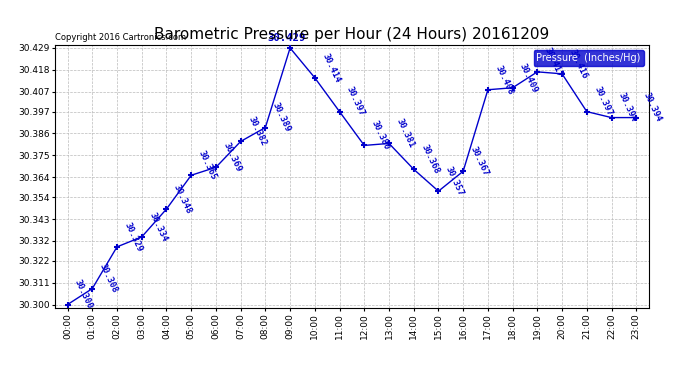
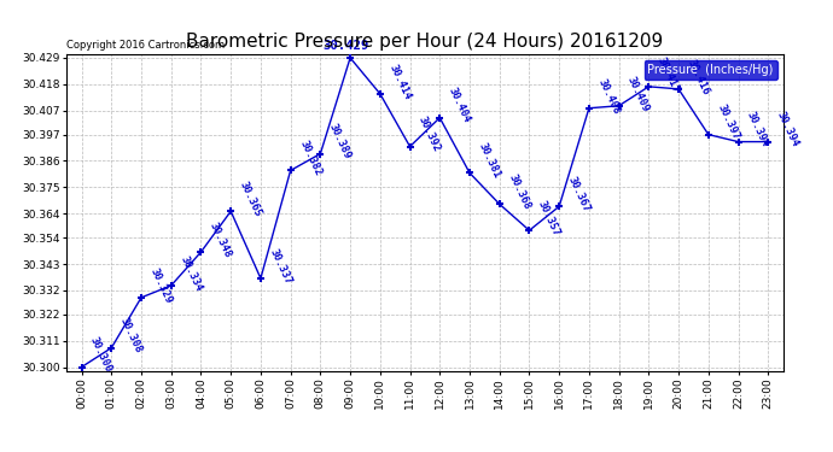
06:00: 30.369 -> 30.337
11:00: 30.397 -> 30.392
12:00: 30.380 -> 30.404
